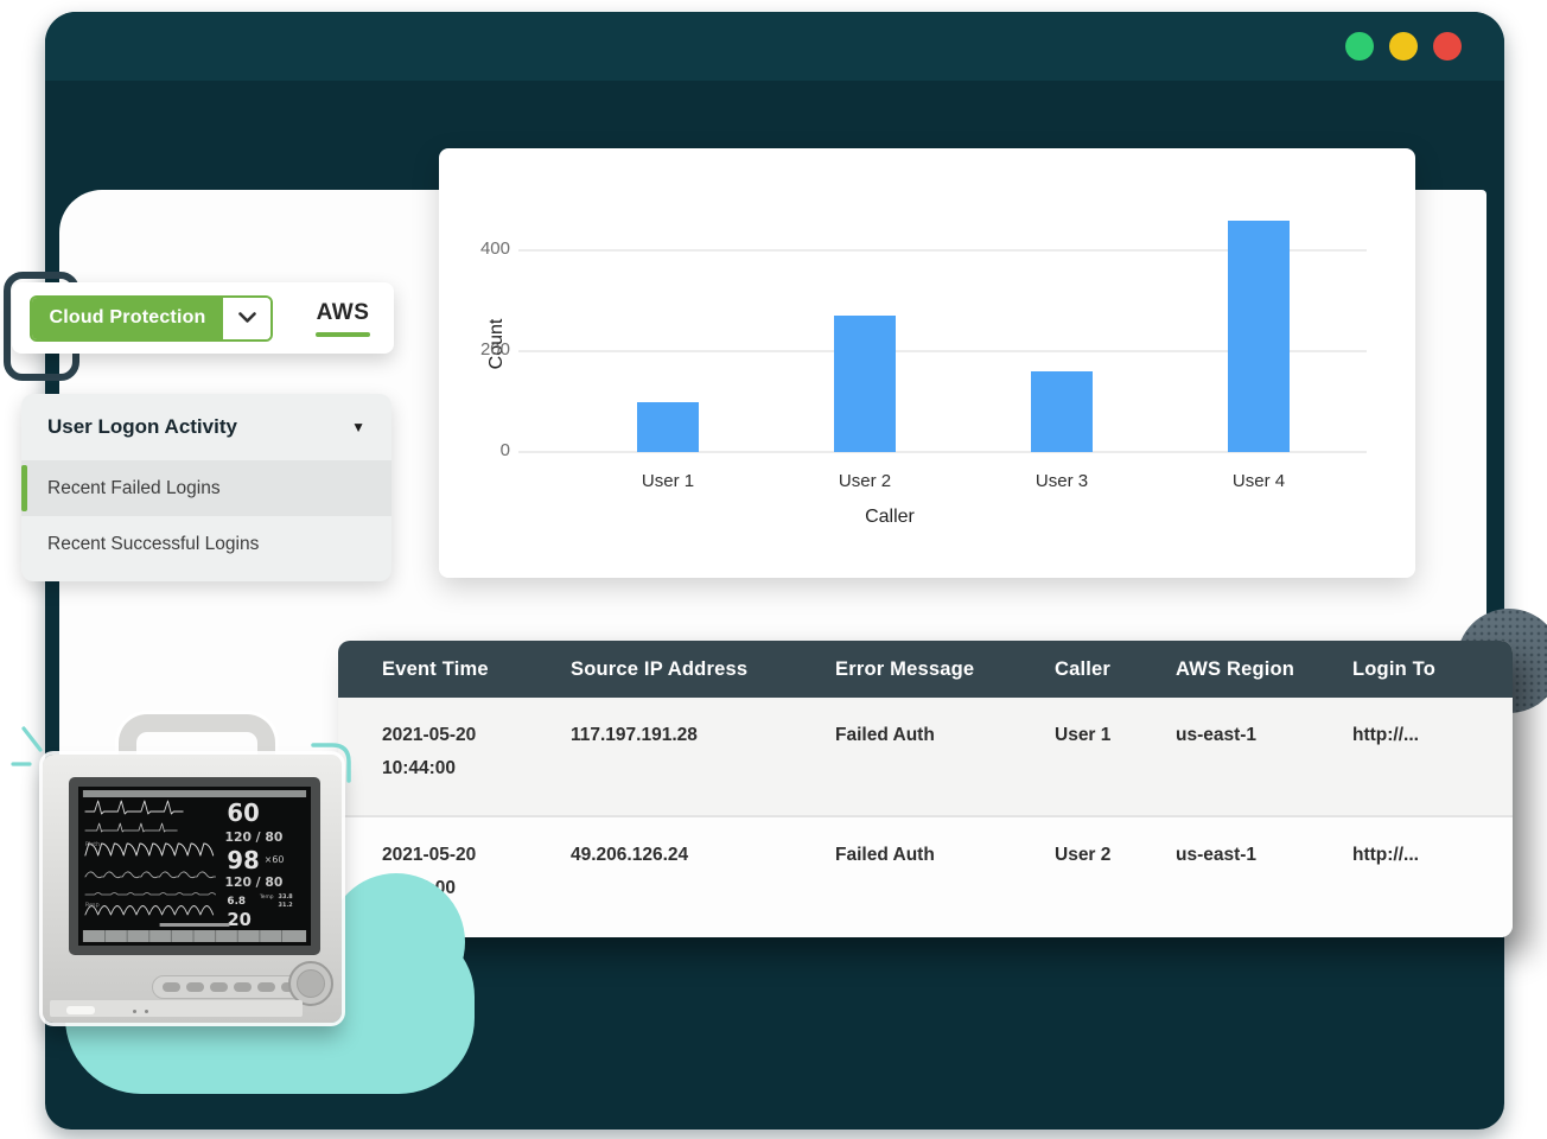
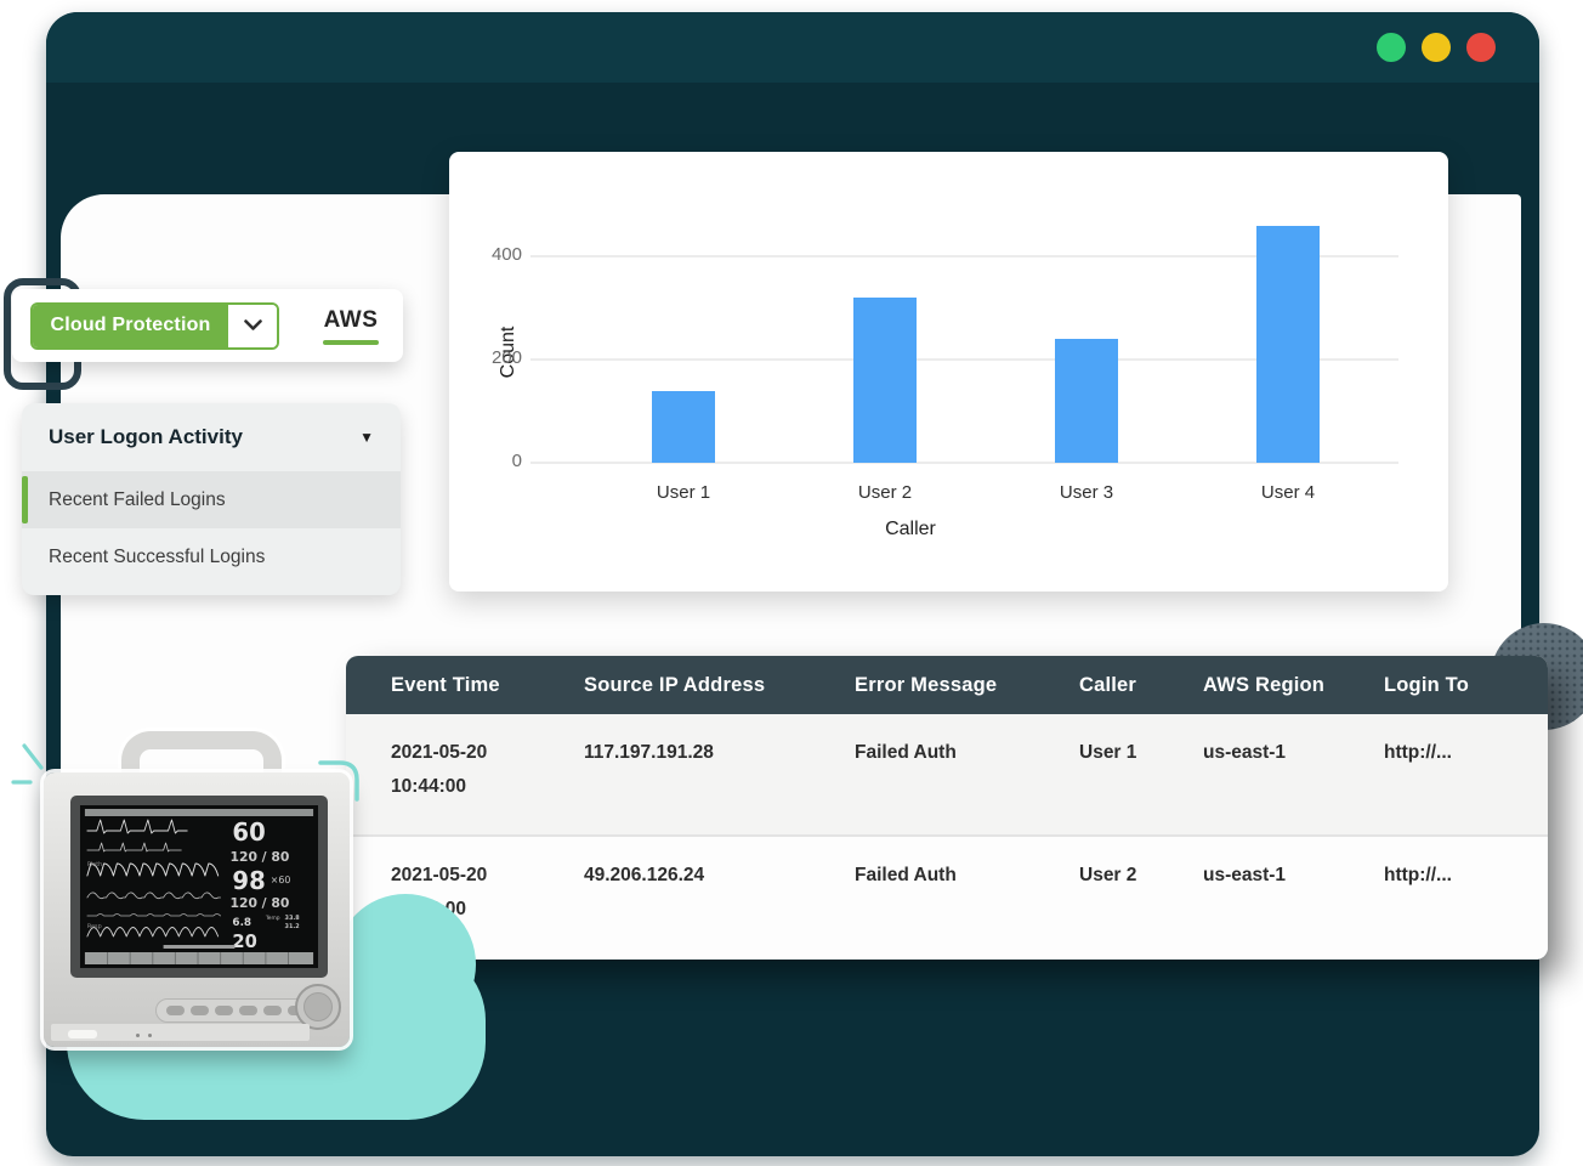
User 1: 100 -> 140
User 2: 270 -> 320
User 3: 160 -> 240
